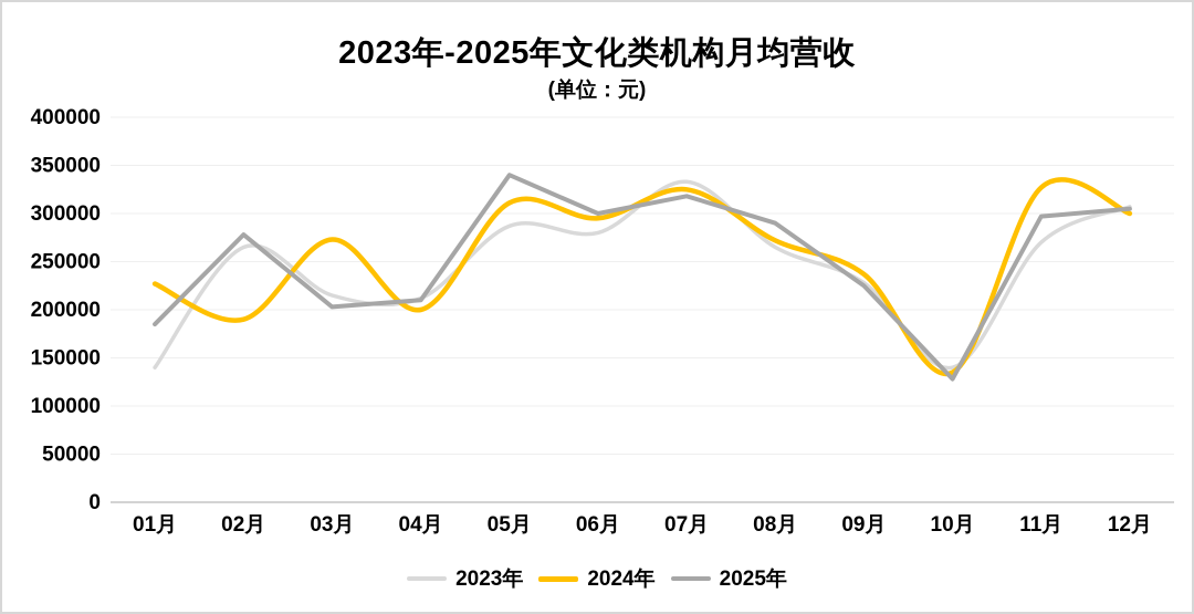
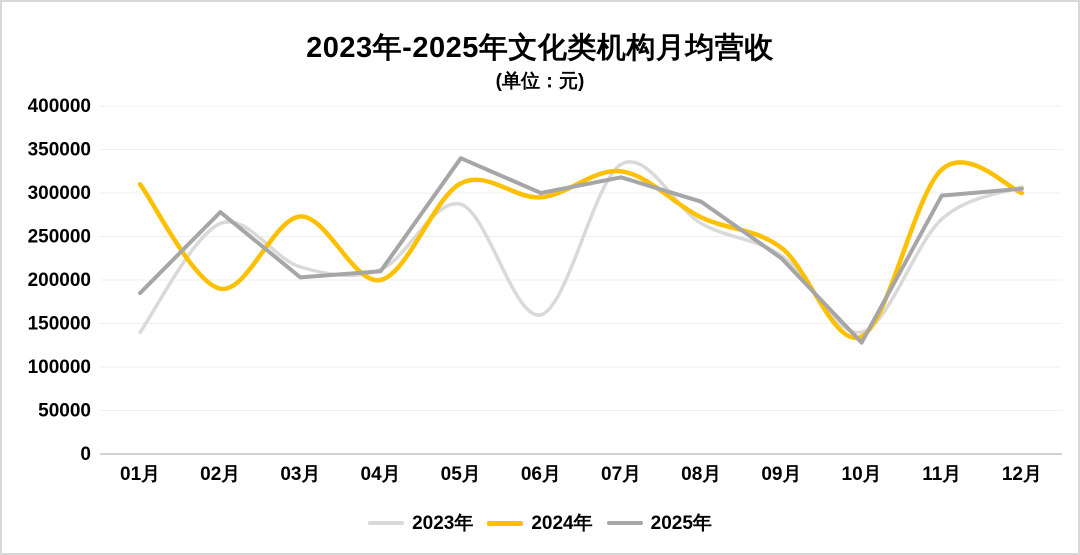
2024年/01月: 230000 -> 310000
2023年/06月: 280000 -> 160000
